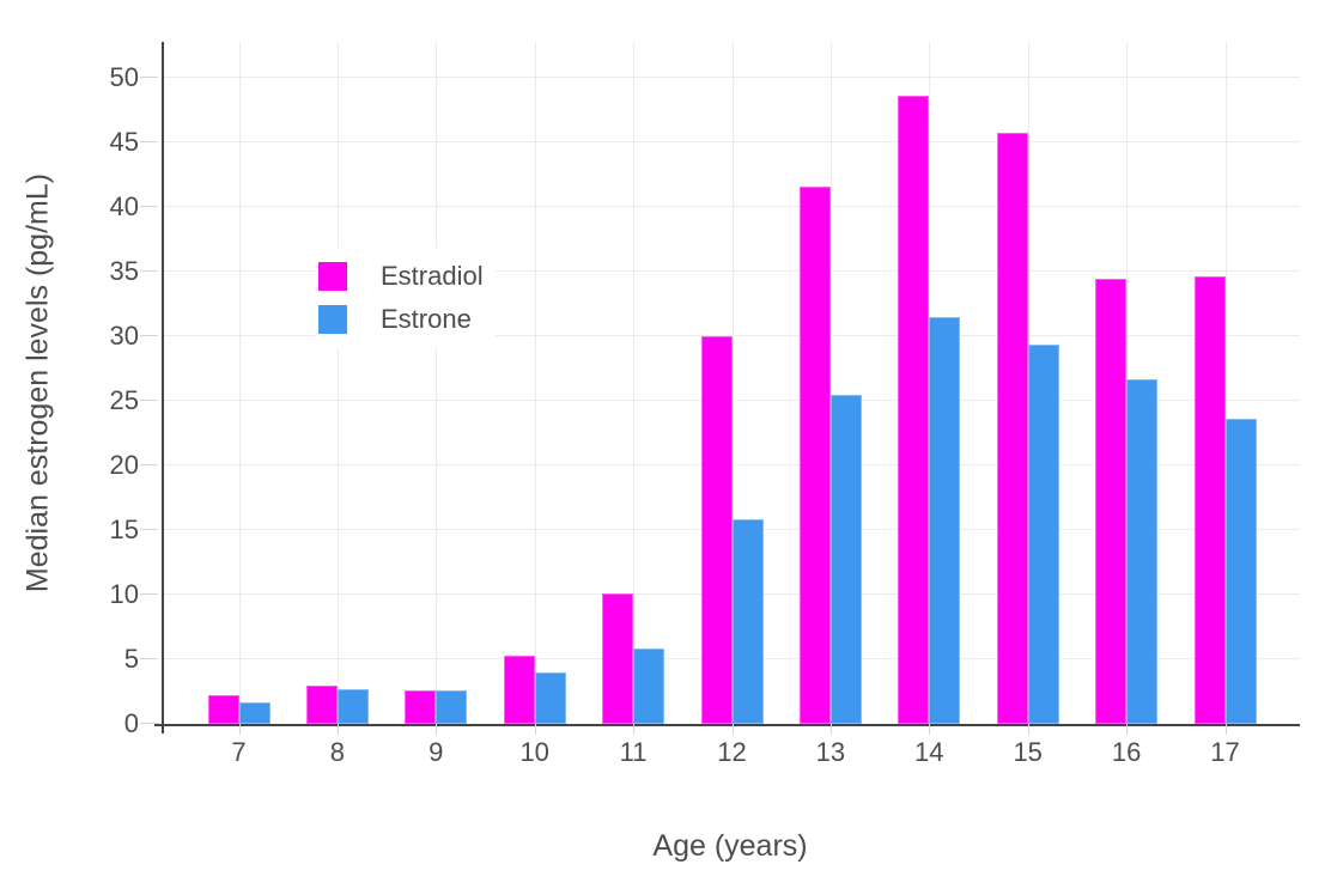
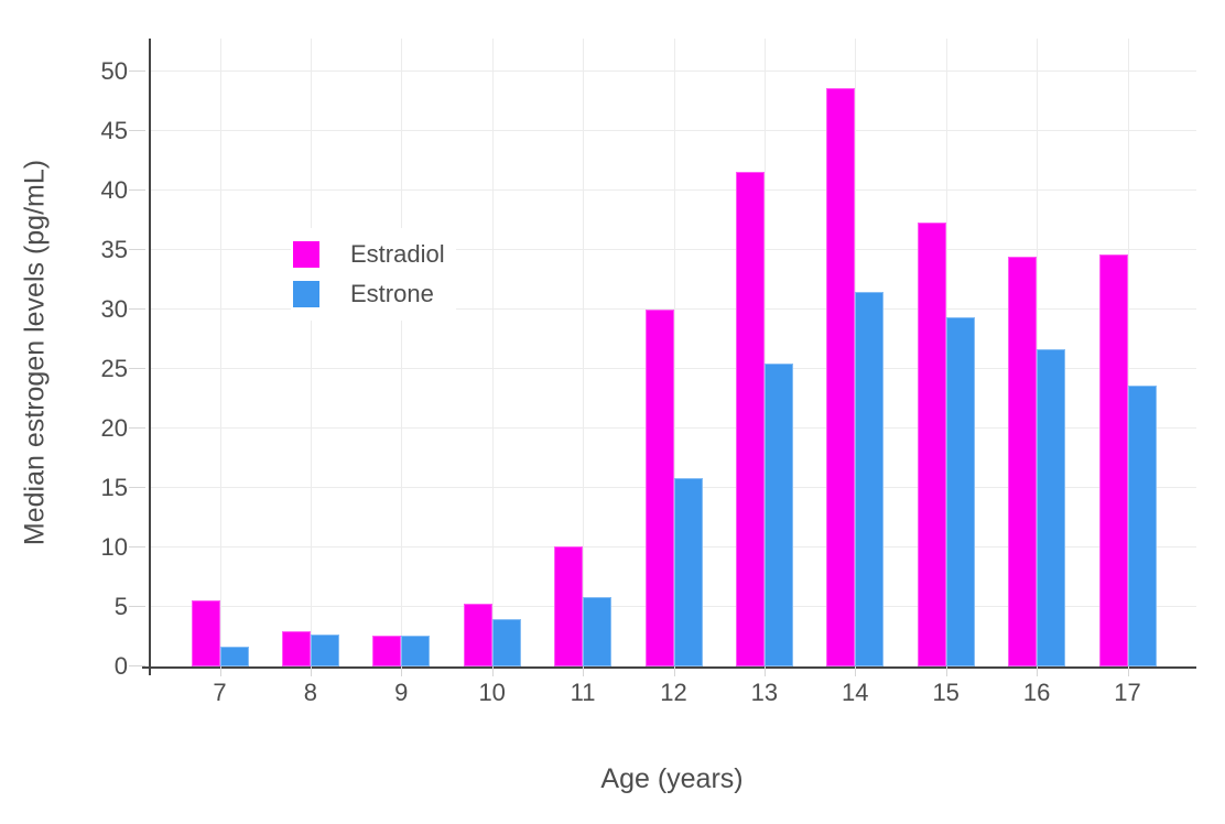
Estradiol/7: 2.2 -> 5.6
Estradiol/15: 45.8 -> 37.3
